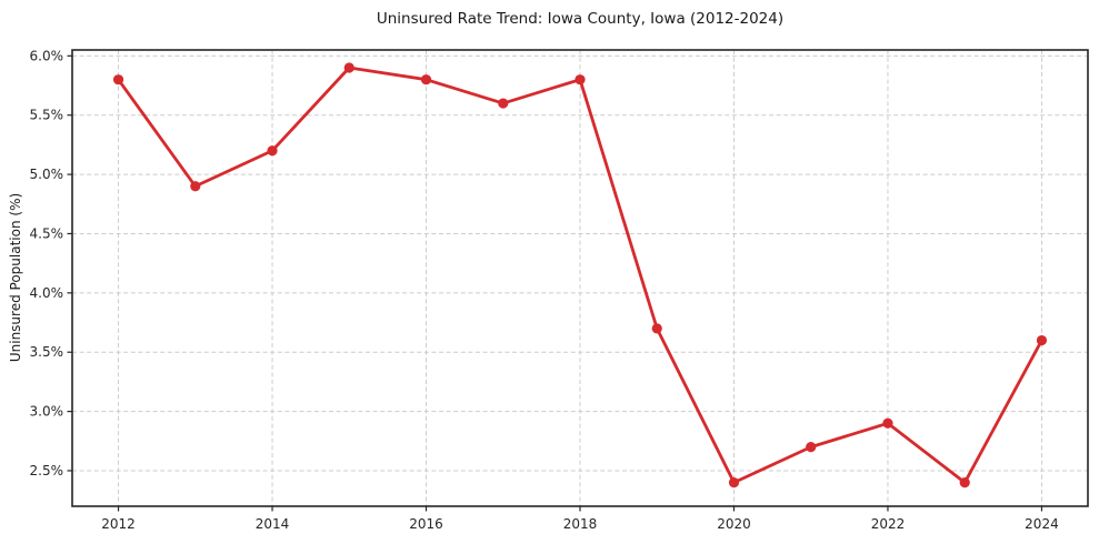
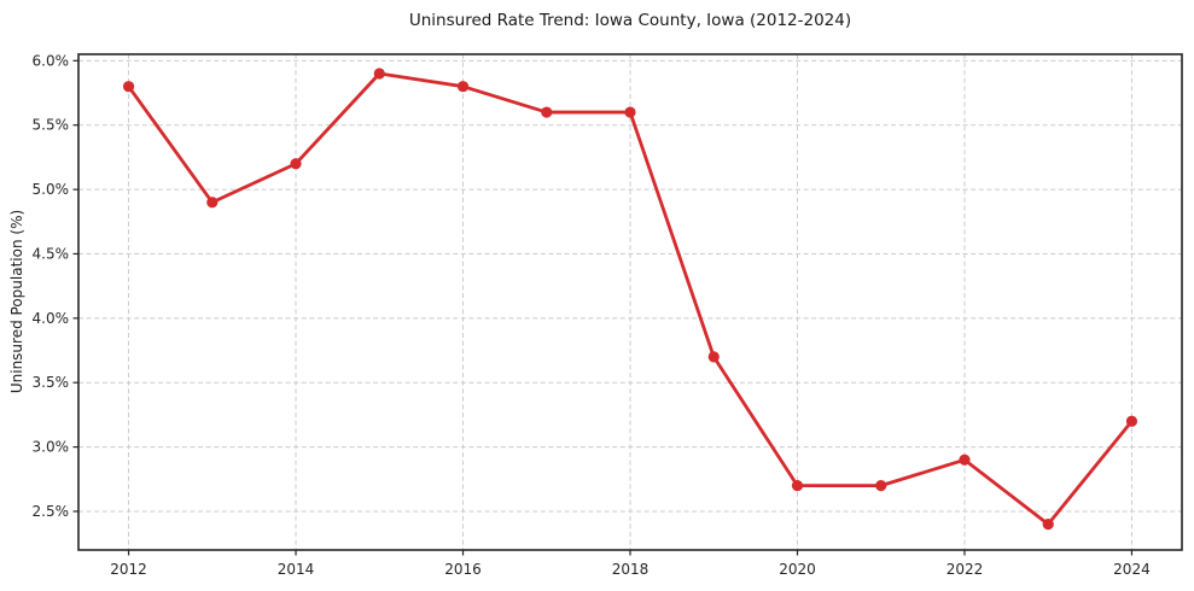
2018: 5.8% -> 5.6%
2020: 2.4% -> 2.7%
2024: 3.6% -> 3.2%
